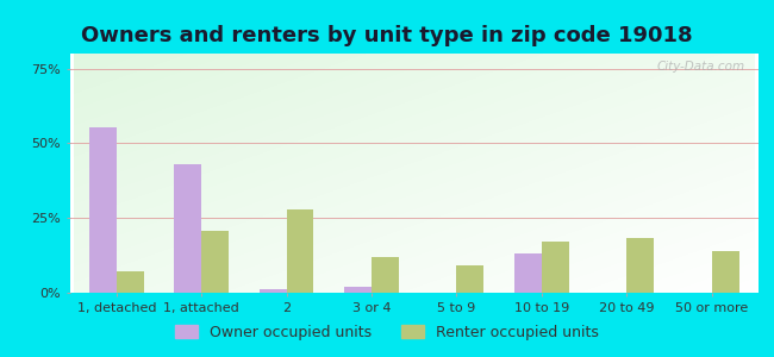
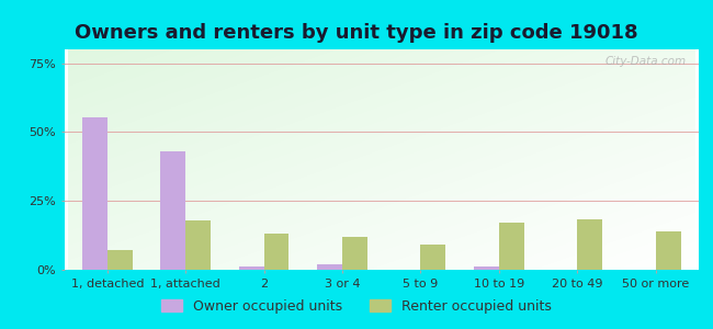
Renter occupied units/1, attached: 20.5% -> 18.0%
Renter occupied units/2: 28.0% -> 13.0%
Owner occupied units/10 to 19: 13.0% -> 1.0%
